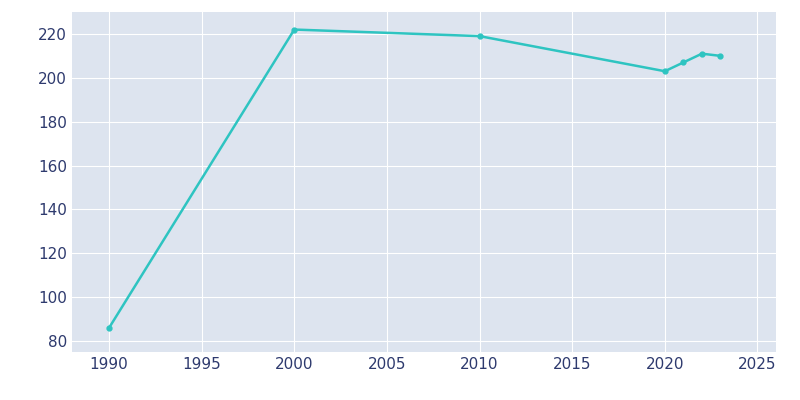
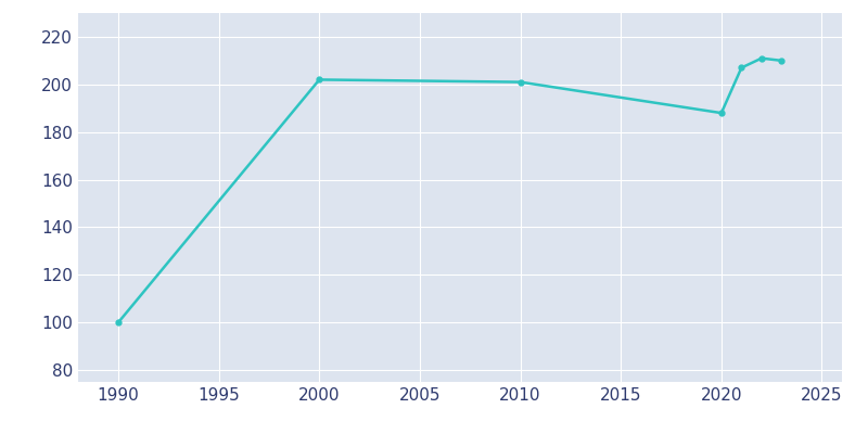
1990: 86 -> 100
2000: 222 -> 202
2010: 219 -> 201
2020: 203 -> 188
